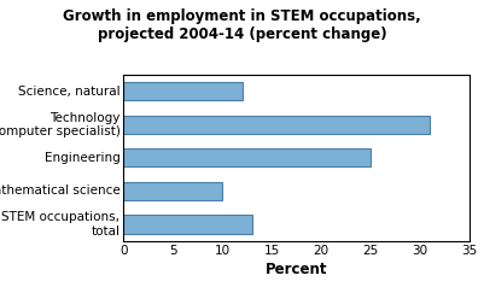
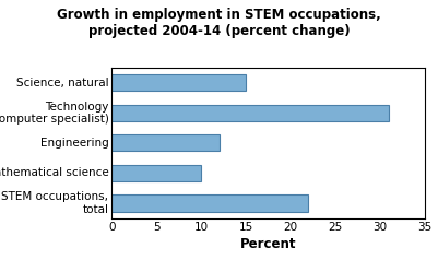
Science, natural: 12 -> 15
Engineering: 25 -> 12
STEM occupations, total: 13 -> 22
